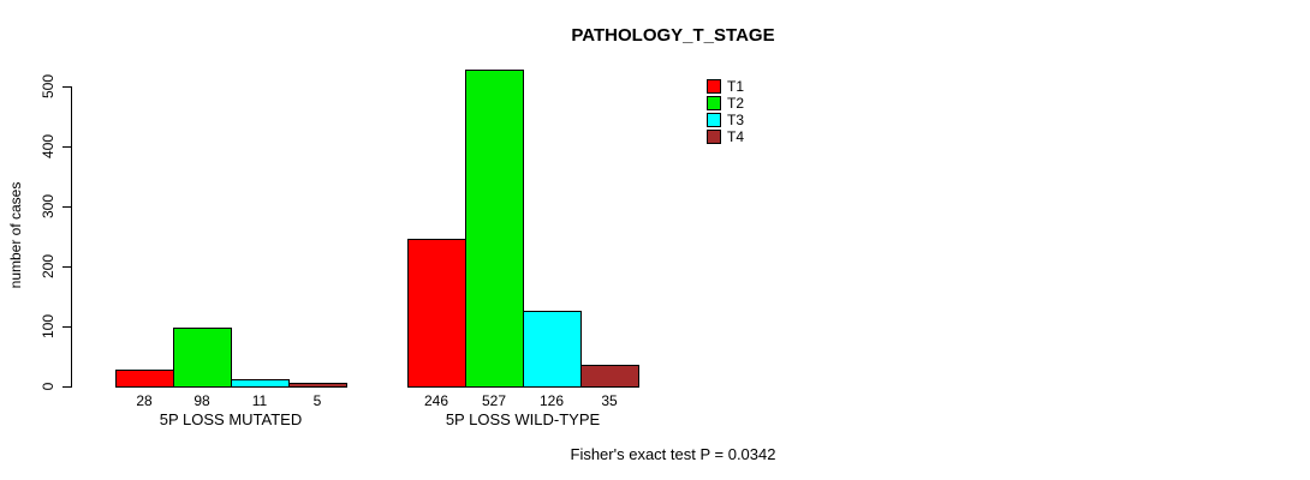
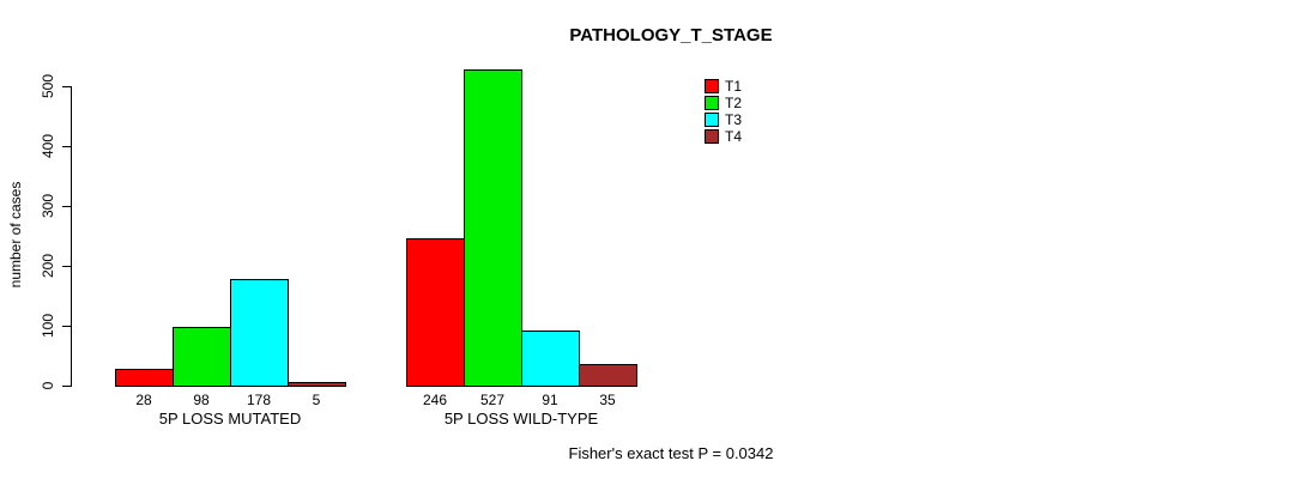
T3/5P LOSS MUTATED: 11 -> 178
T3/5P LOSS WILD-TYPE: 126 -> 91
